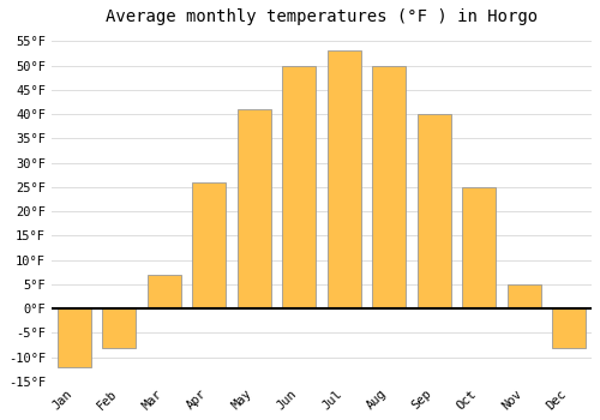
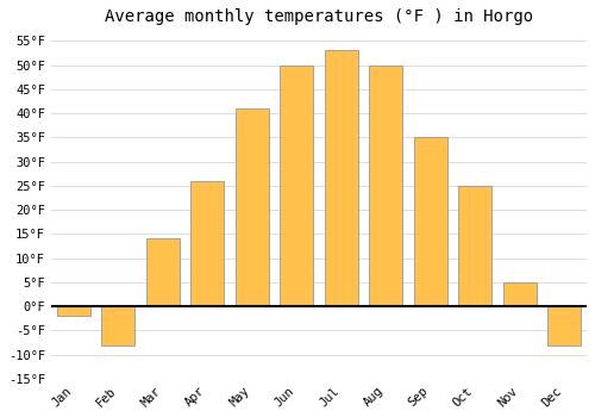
Jan: -12°F -> -2°F
Mar: 7°F -> 14°F
Sep: 40°F -> 35°F
